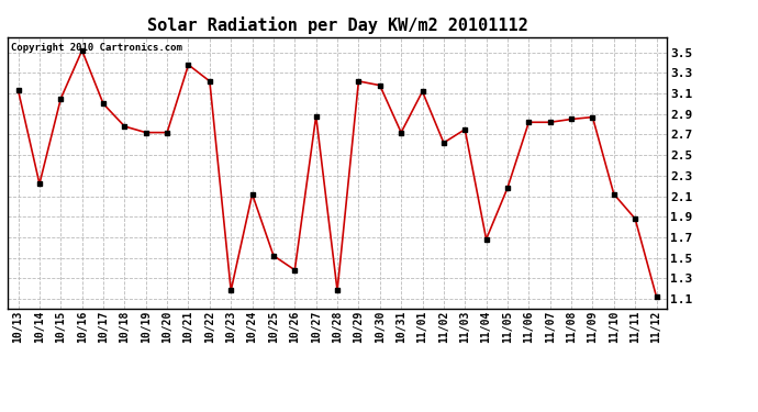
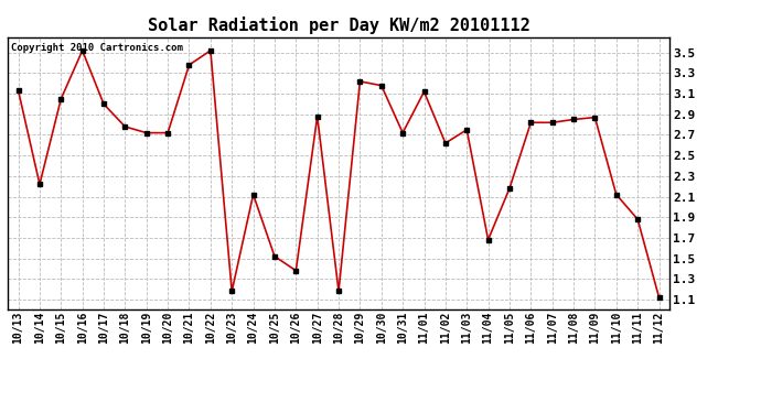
10/22: 3.22 -> 3.52
